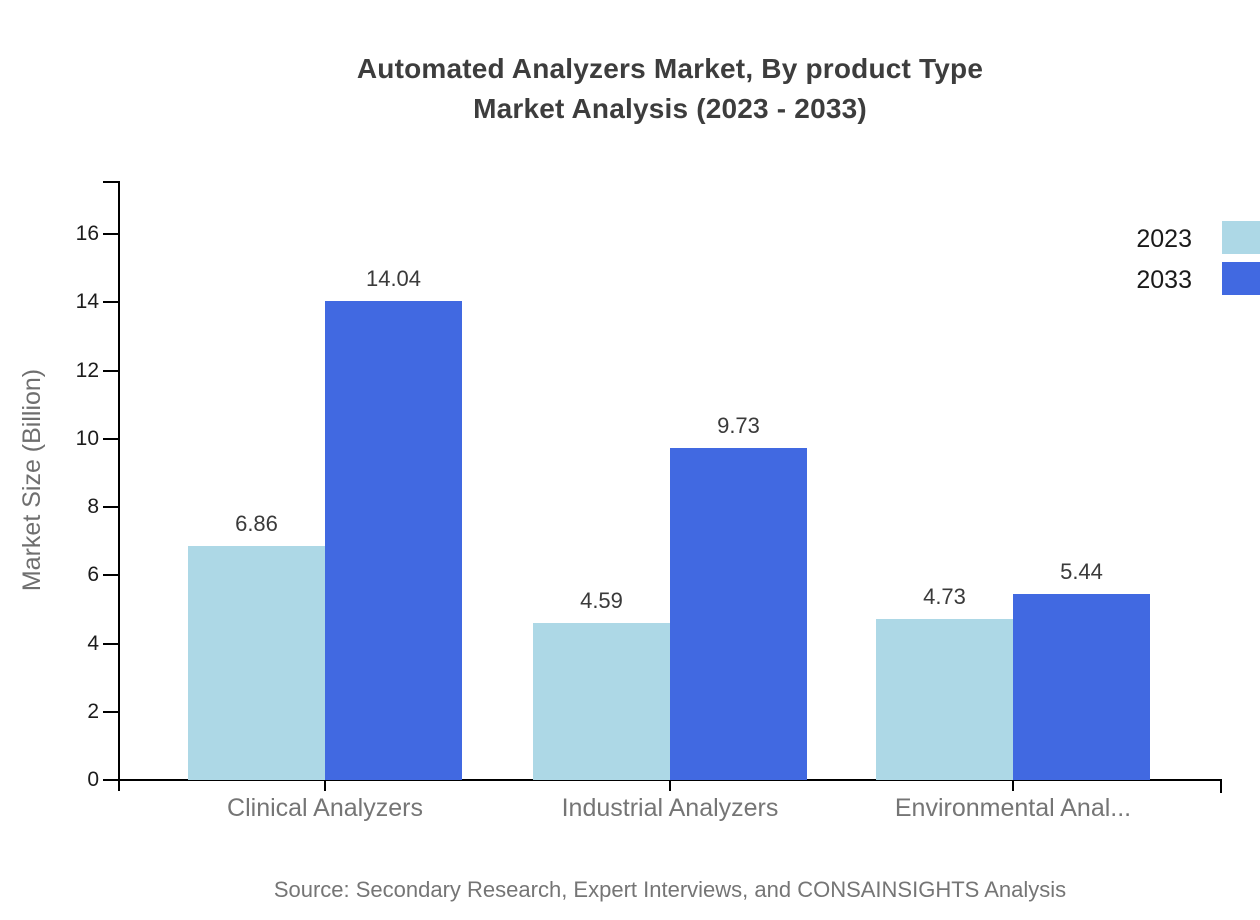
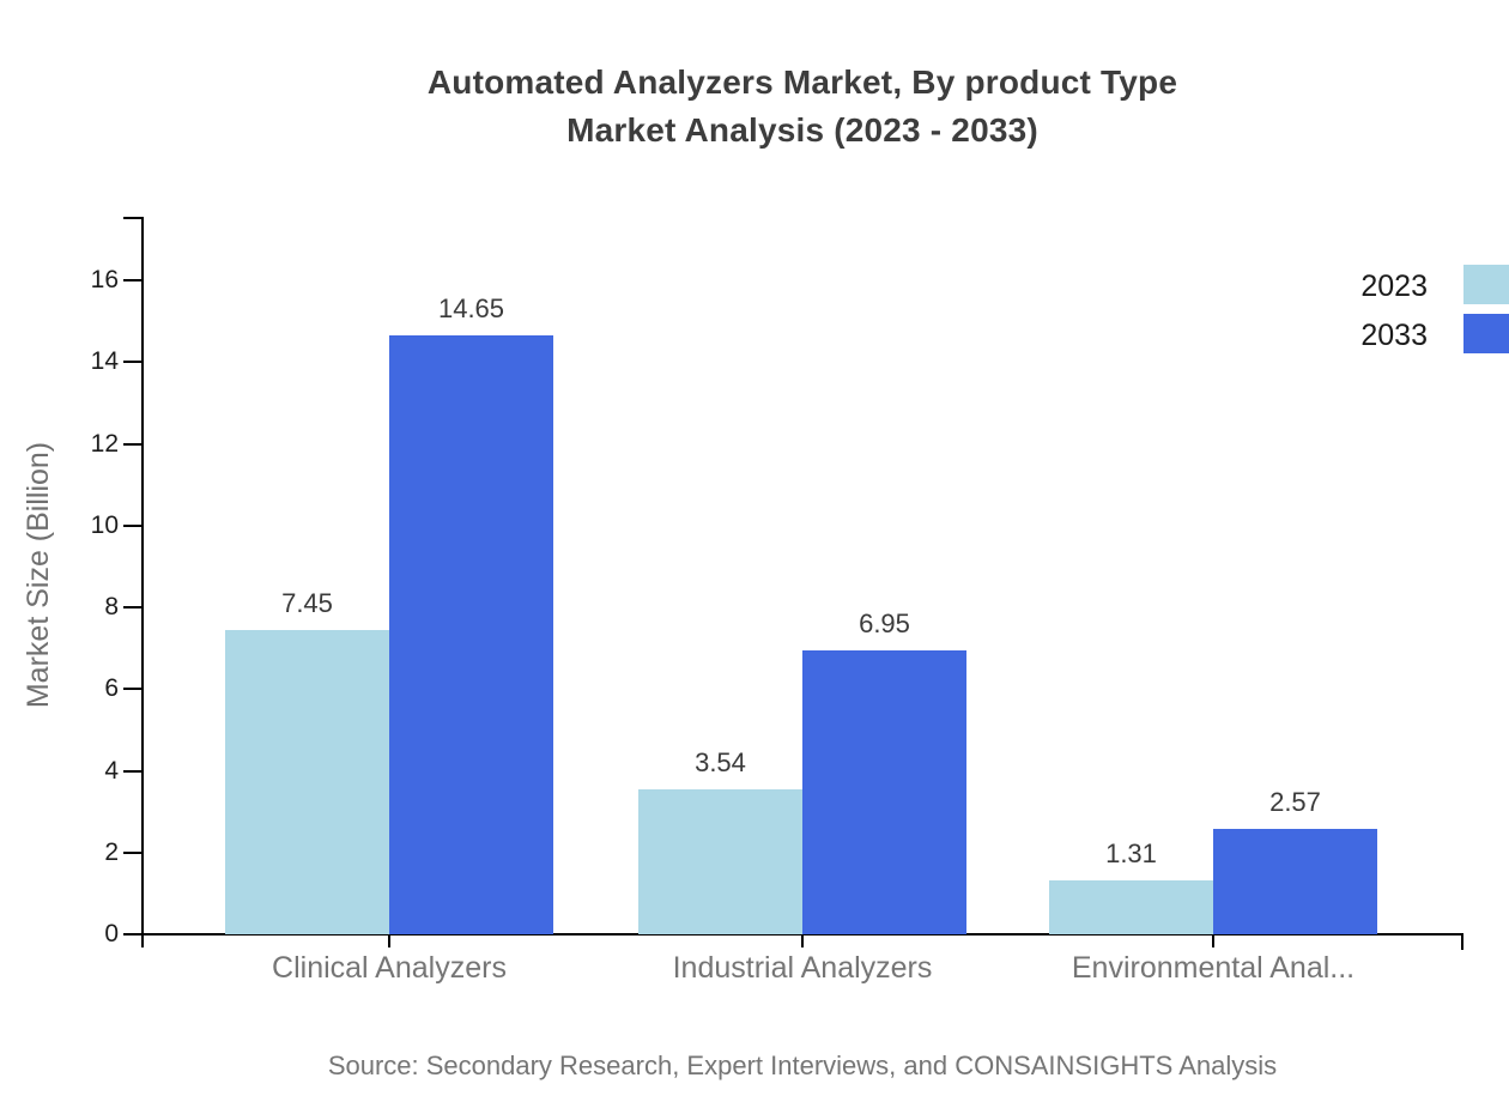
2023/Clinical Analyzers: 6.86 -> 7.45
2033/Clinical Analyzers: 14.04 -> 14.65
2023/Industrial Analyzers: 4.59 -> 3.54
2033/Industrial Analyzers: 9.73 -> 6.95
2023/Environmental Anal...: 4.73 -> 1.31
2033/Environmental Anal...: 5.44 -> 2.57
